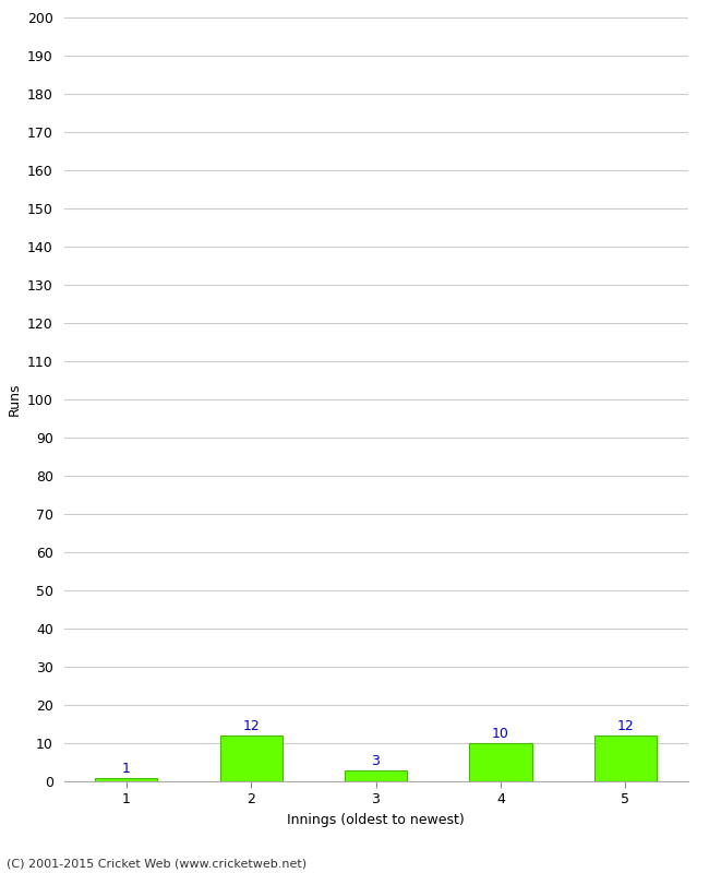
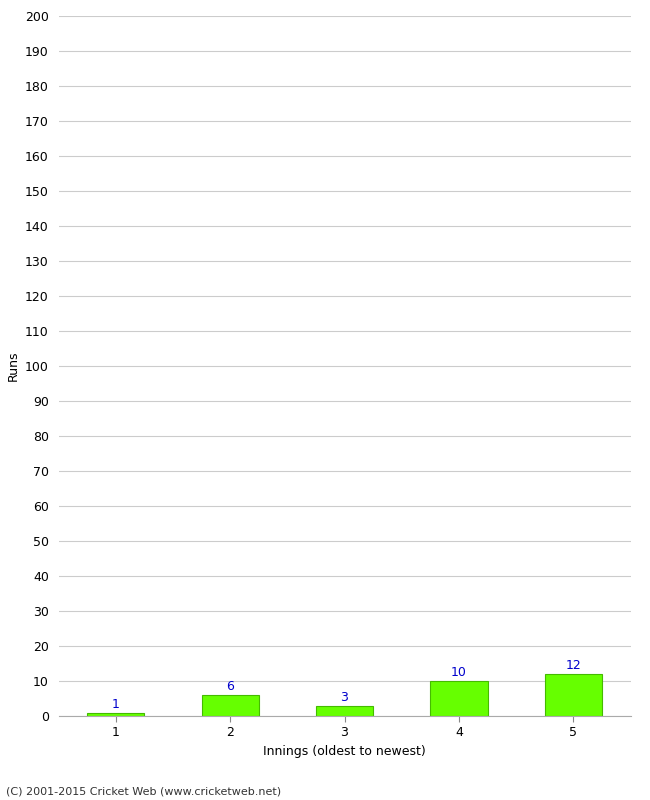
2: 12 -> 6
